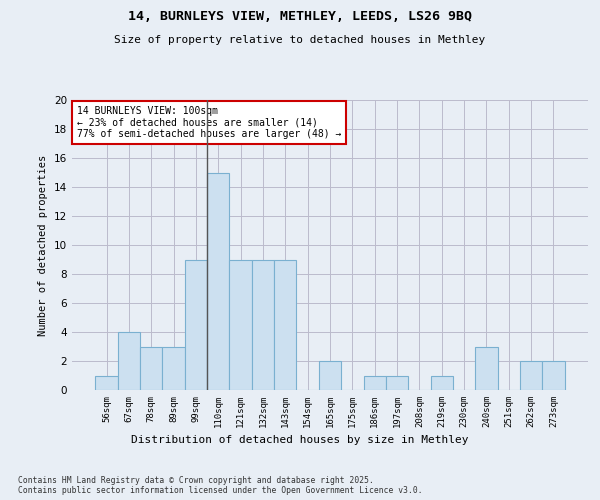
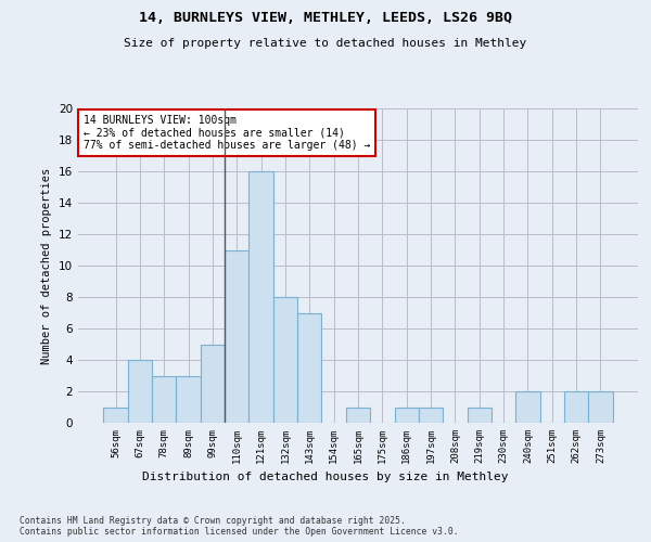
99sqm: 9 -> 5
110sqm: 15 -> 11
121sqm: 9 -> 16
132sqm: 9 -> 8
143sqm: 9 -> 7
165sqm: 2 -> 1
240sqm: 3 -> 2
